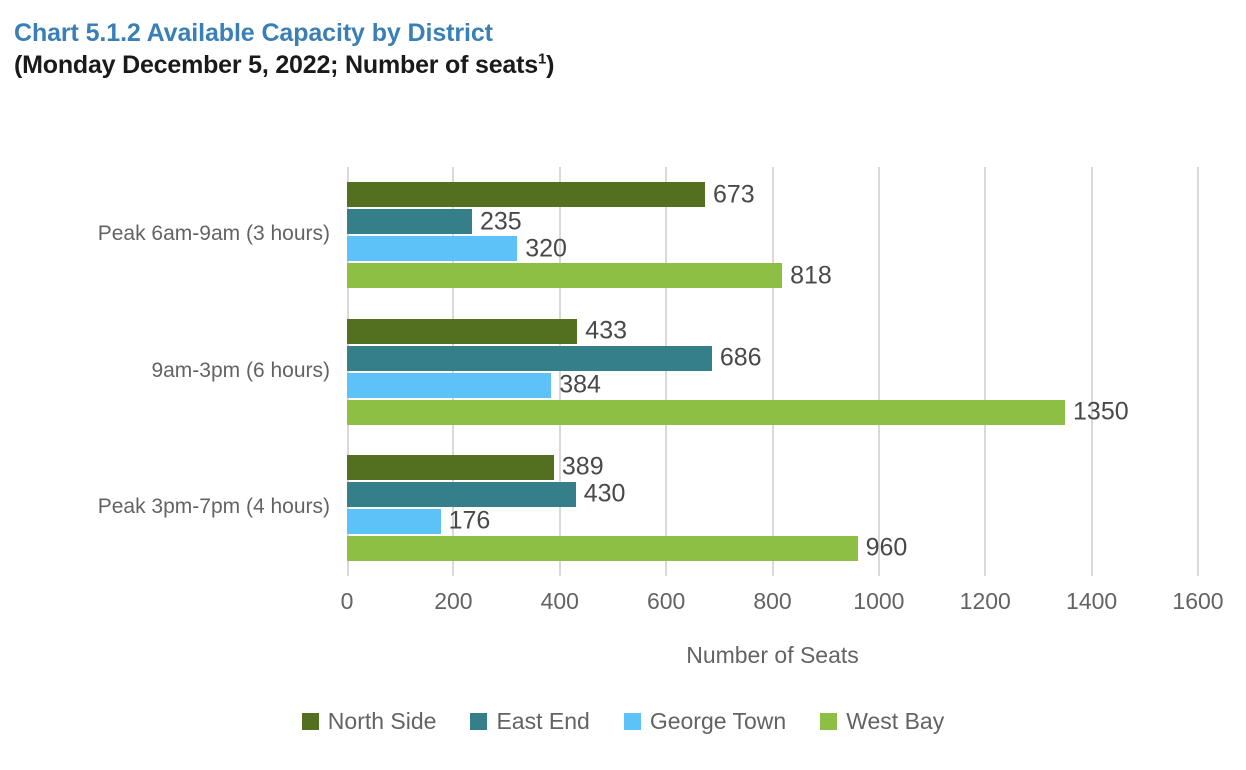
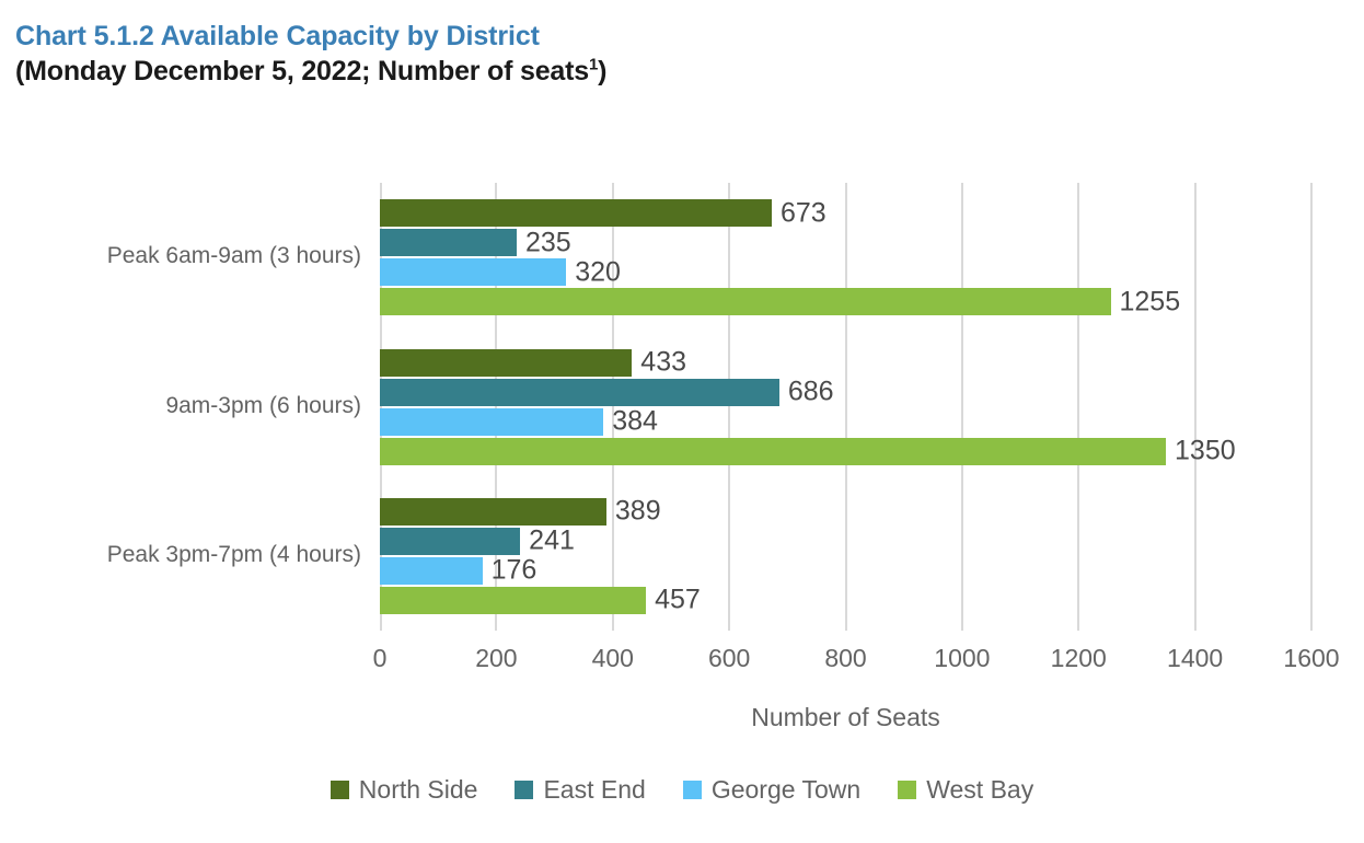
West Bay/Peak 6am-9am (3 hours): 818 -> 1255
East End/Peak 3pm-7pm (4 hours): 430 -> 241
West Bay/Peak 3pm-7pm (4 hours): 960 -> 457
